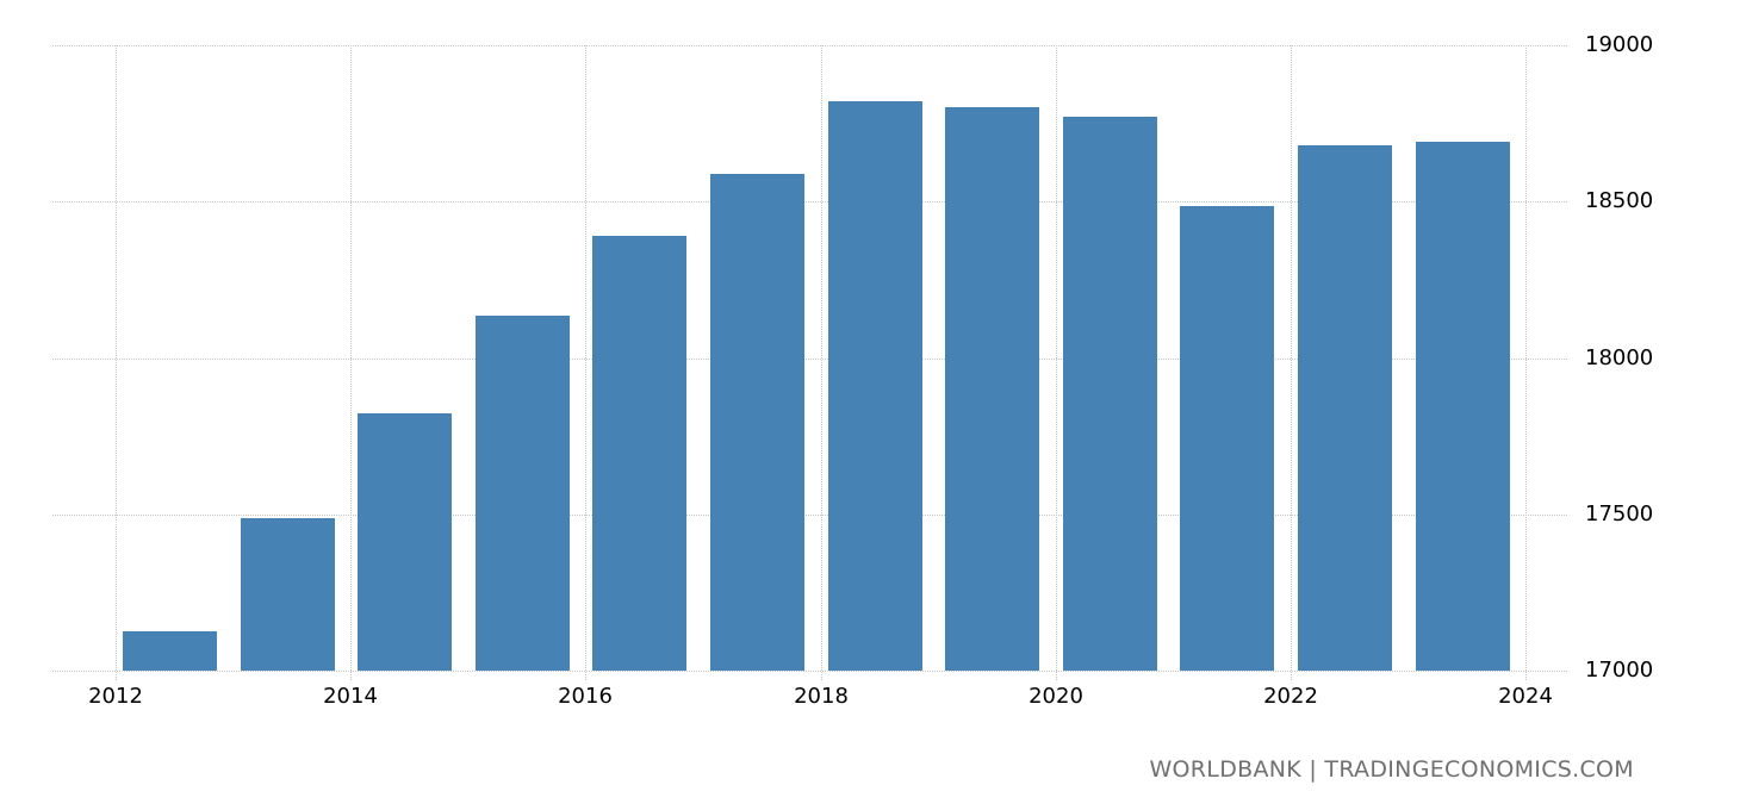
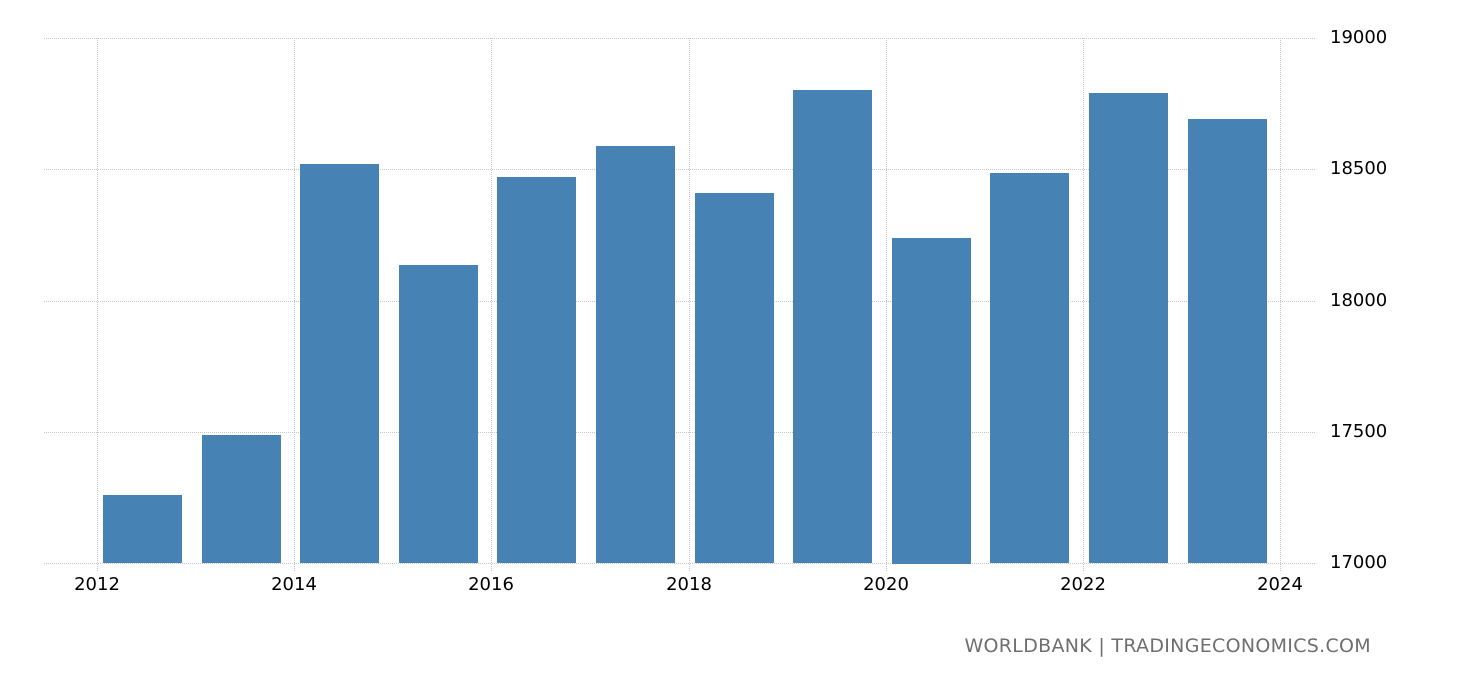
2012: 17130 -> 17260
2014: 17820 -> 18520
2016: 18390 -> 18470
2018: 18820 -> 18410
2020: 18770 -> 18240
2022: 18680 -> 18790
